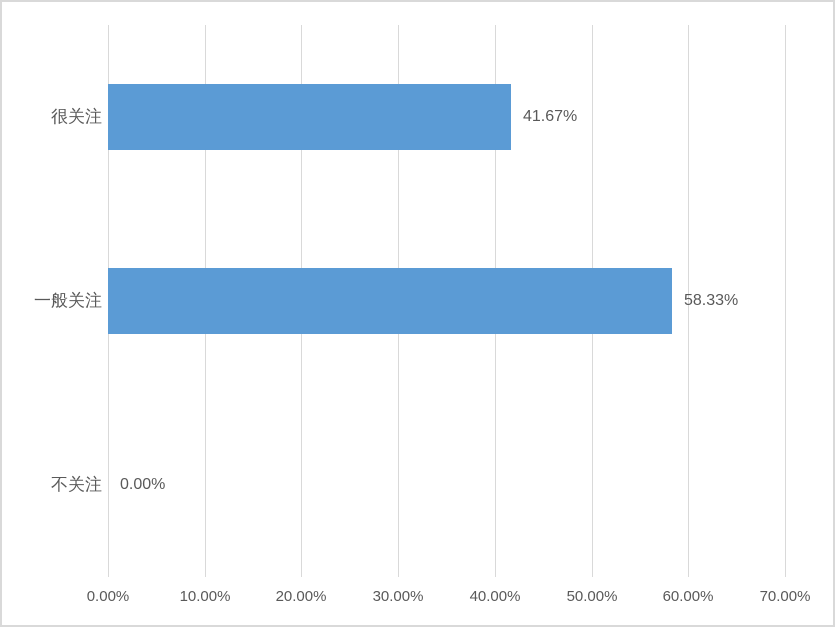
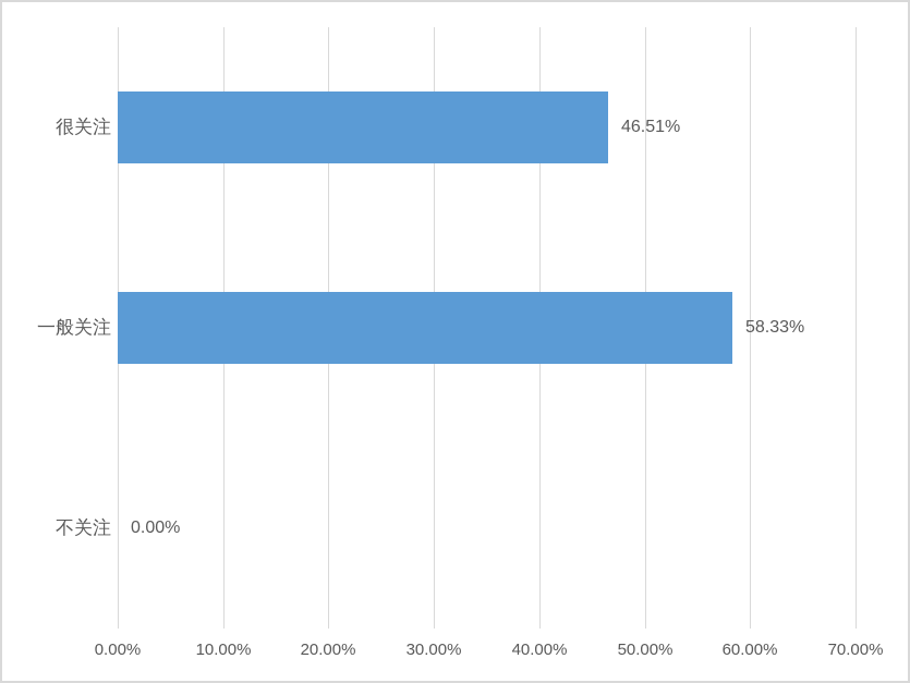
很关注: 41.67% -> 46.51%
